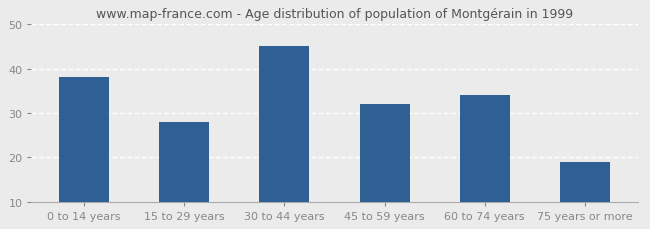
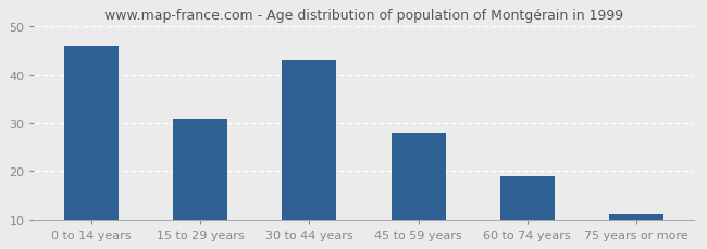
0 to 14 years: 38 -> 46
15 to 29 years: 28 -> 31
30 to 44 years: 45 -> 43
45 to 59 years: 32 -> 28
60 to 74 years: 34 -> 19
75 years or more: 19 -> 11
